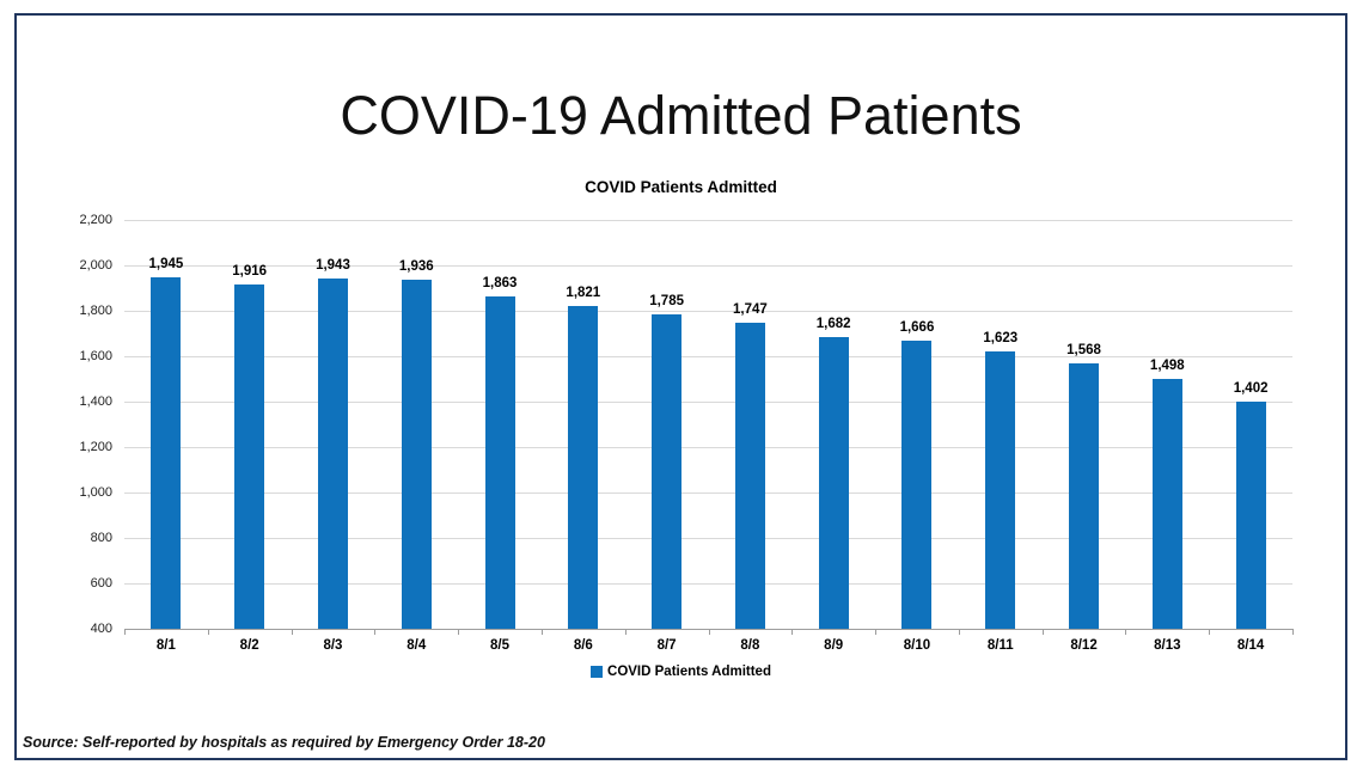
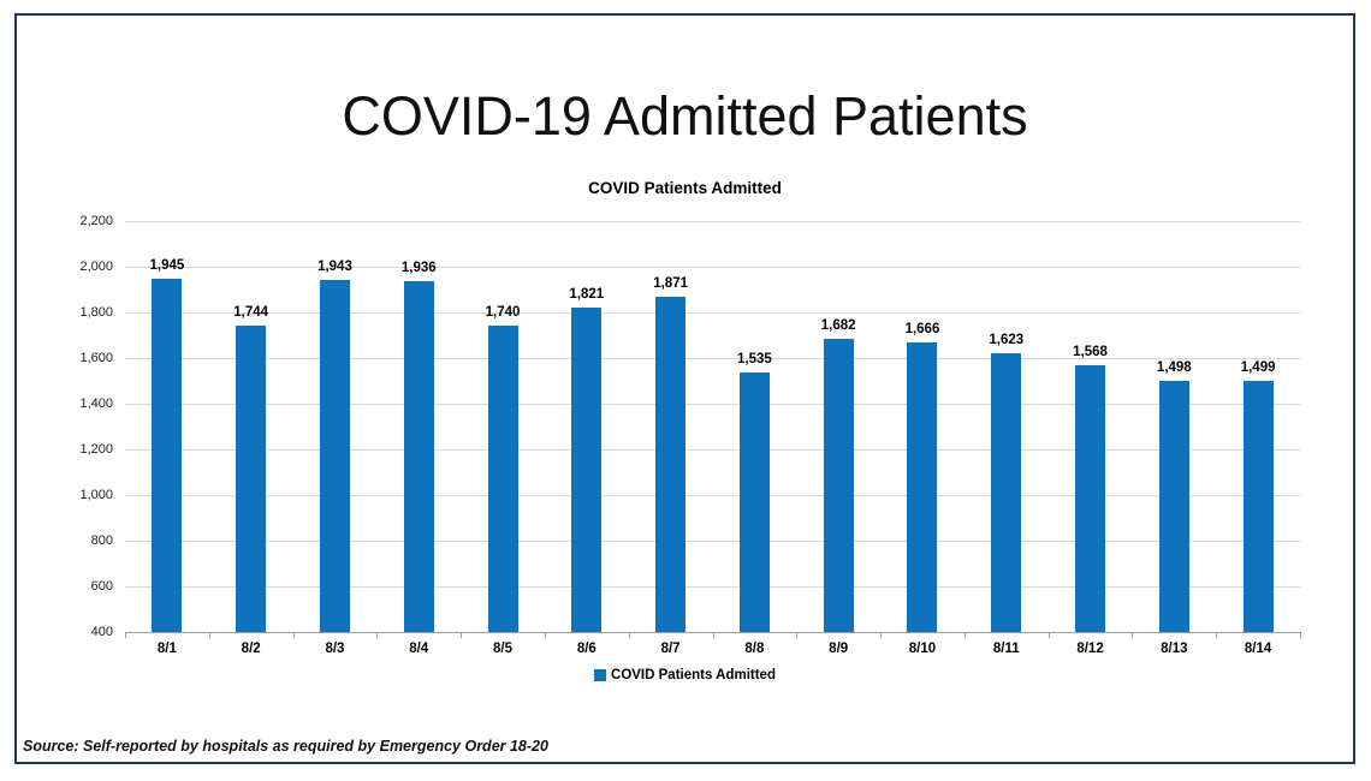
8/2: 1,916 -> 1,744
8/5: 1,863 -> 1,740
8/7: 1,785 -> 1,871
8/8: 1,747 -> 1,535
8/14: 1,402 -> 1,499
